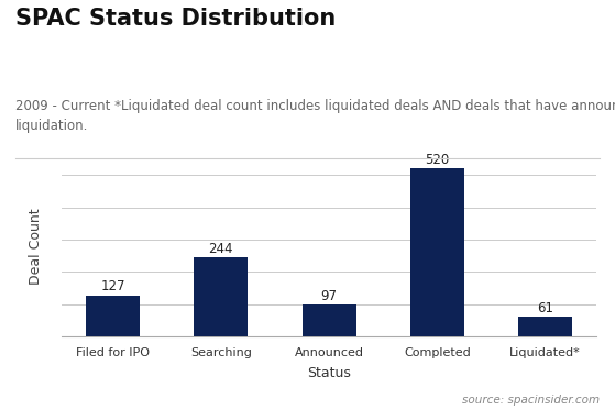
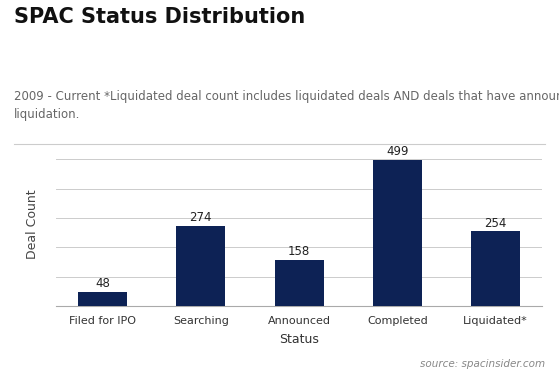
Filed for IPO: 127 -> 48
Searching: 244 -> 274
Announced: 97 -> 158
Completed: 520 -> 499
Liquidated*: 61 -> 254
